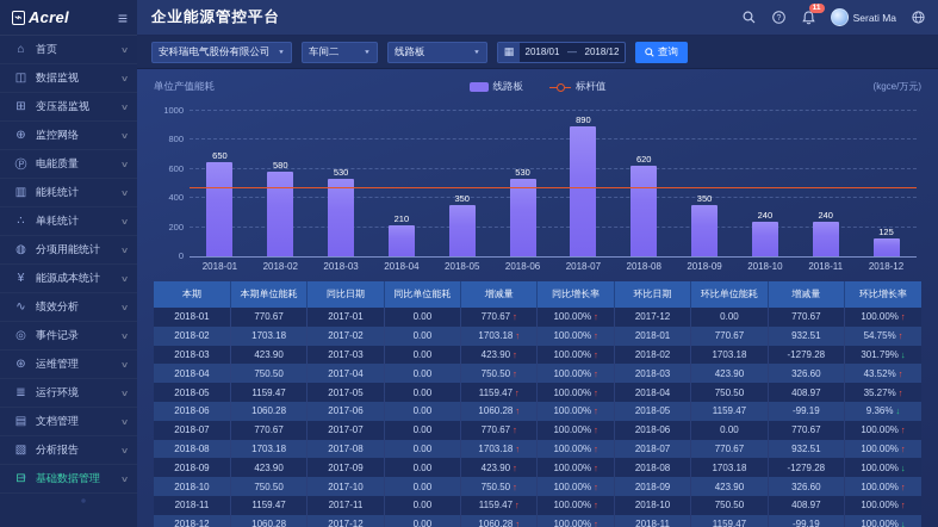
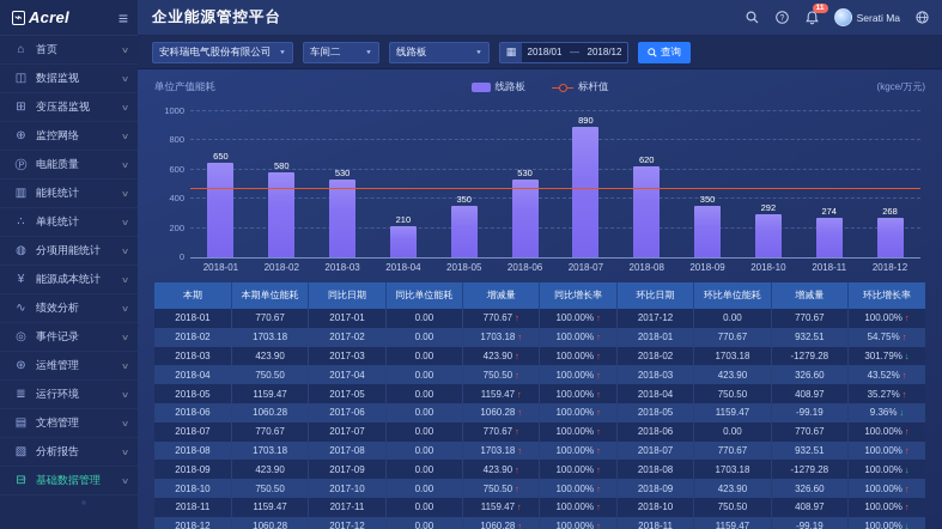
2018-10: 240 -> 292
2018-11: 240 -> 274
2018-12: 125 -> 268
